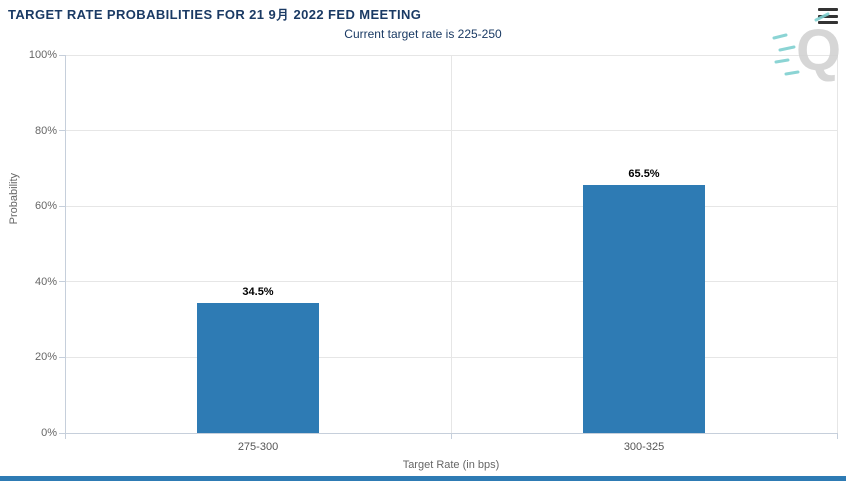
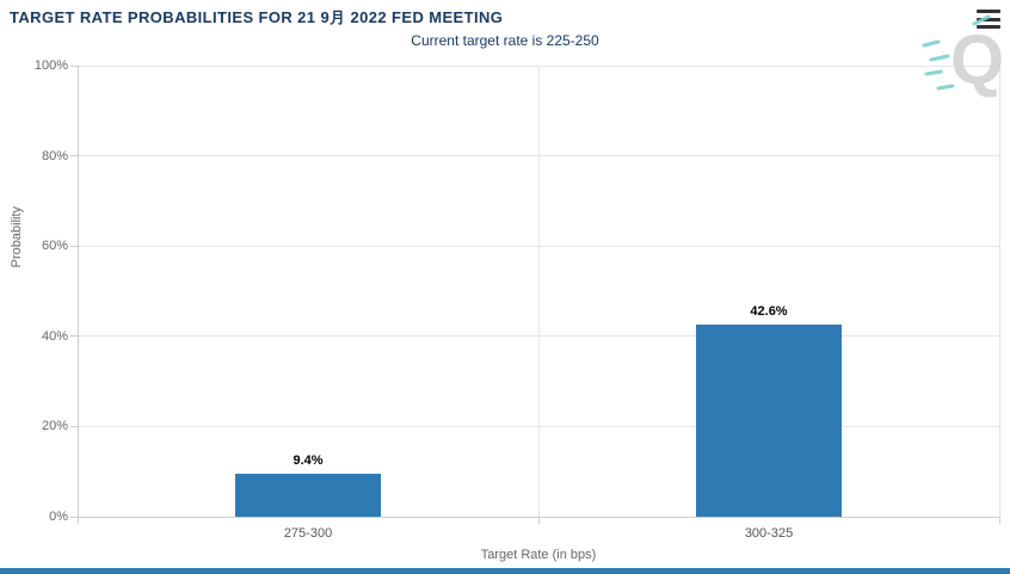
275-300: 34.5% -> 9.4%
300-325: 65.5% -> 42.6%
